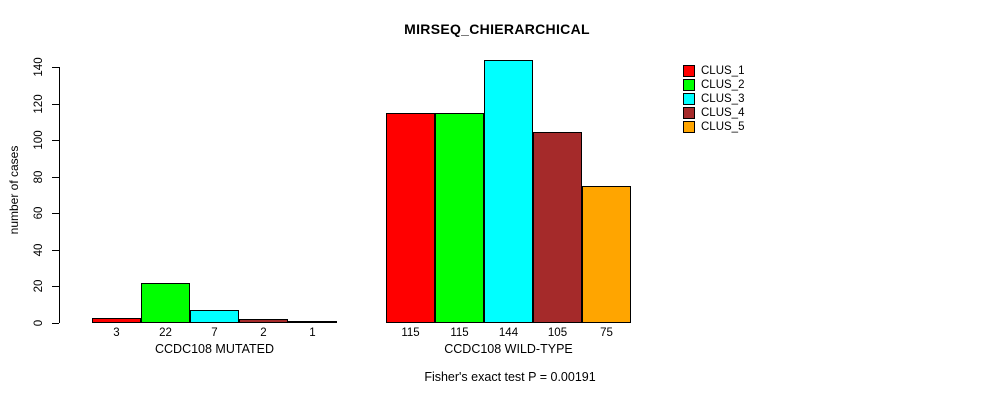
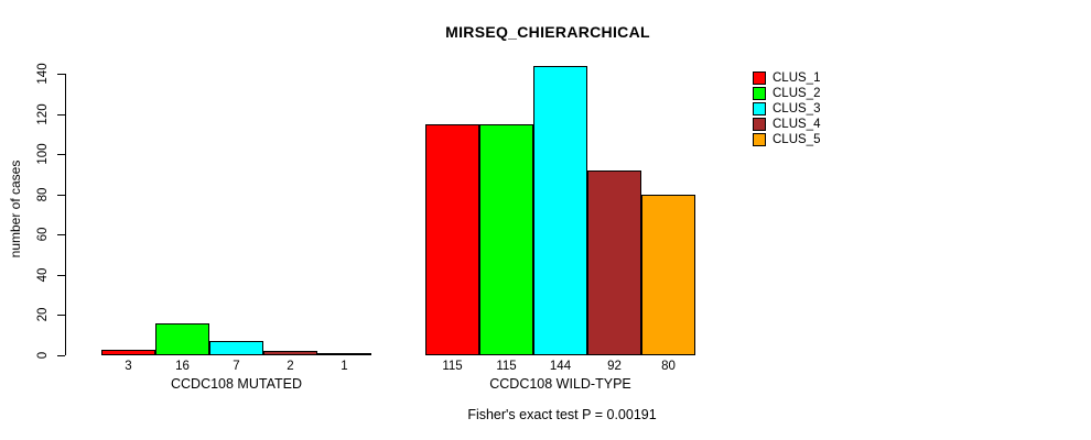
CLUS_2/CCDC108 MUTATED: 22 -> 16
CLUS_4/CCDC108 WILD-TYPE: 105 -> 92
CLUS_5/CCDC108 WILD-TYPE: 75 -> 80
